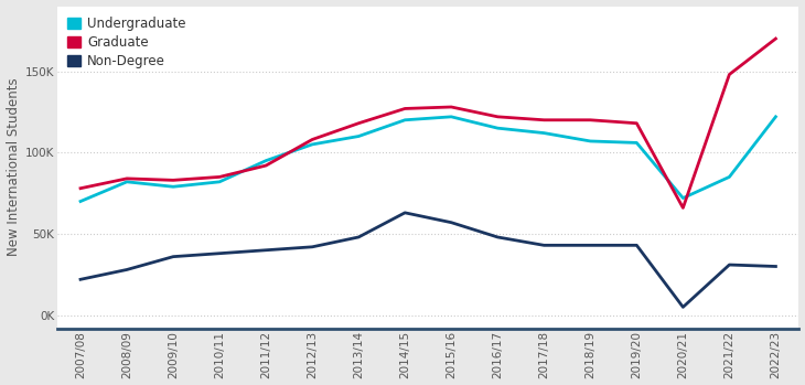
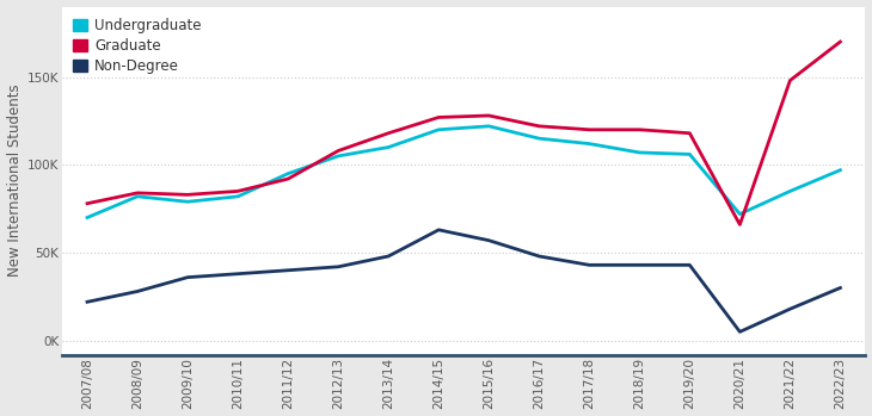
Non-Degree/2021/22: 31K -> 18K
Undergraduate/2022/23: 122K -> 97K
